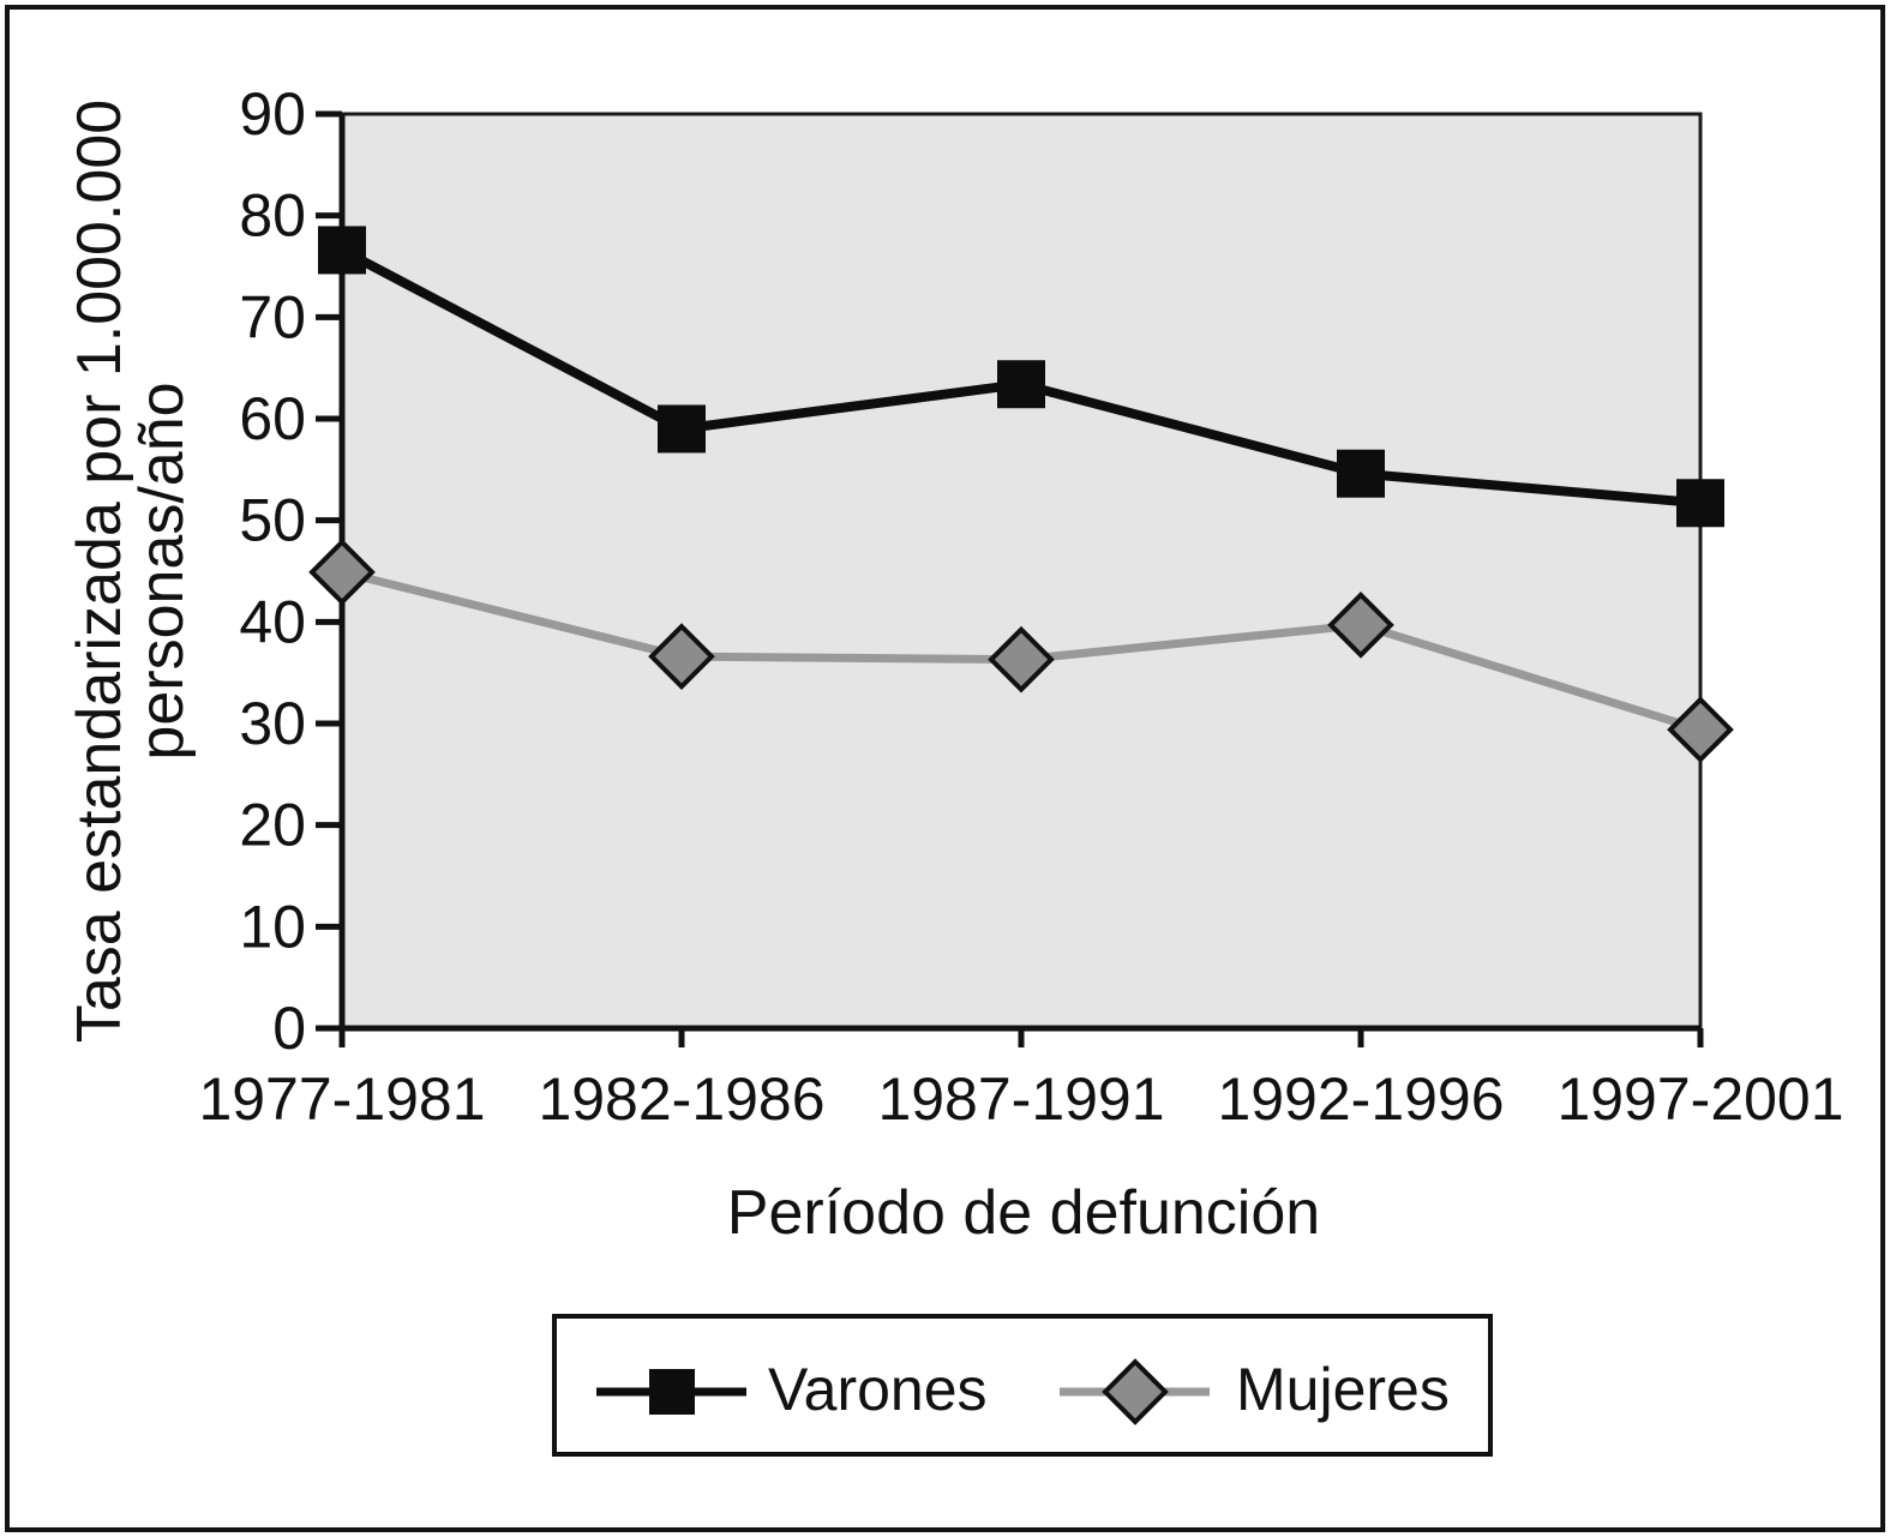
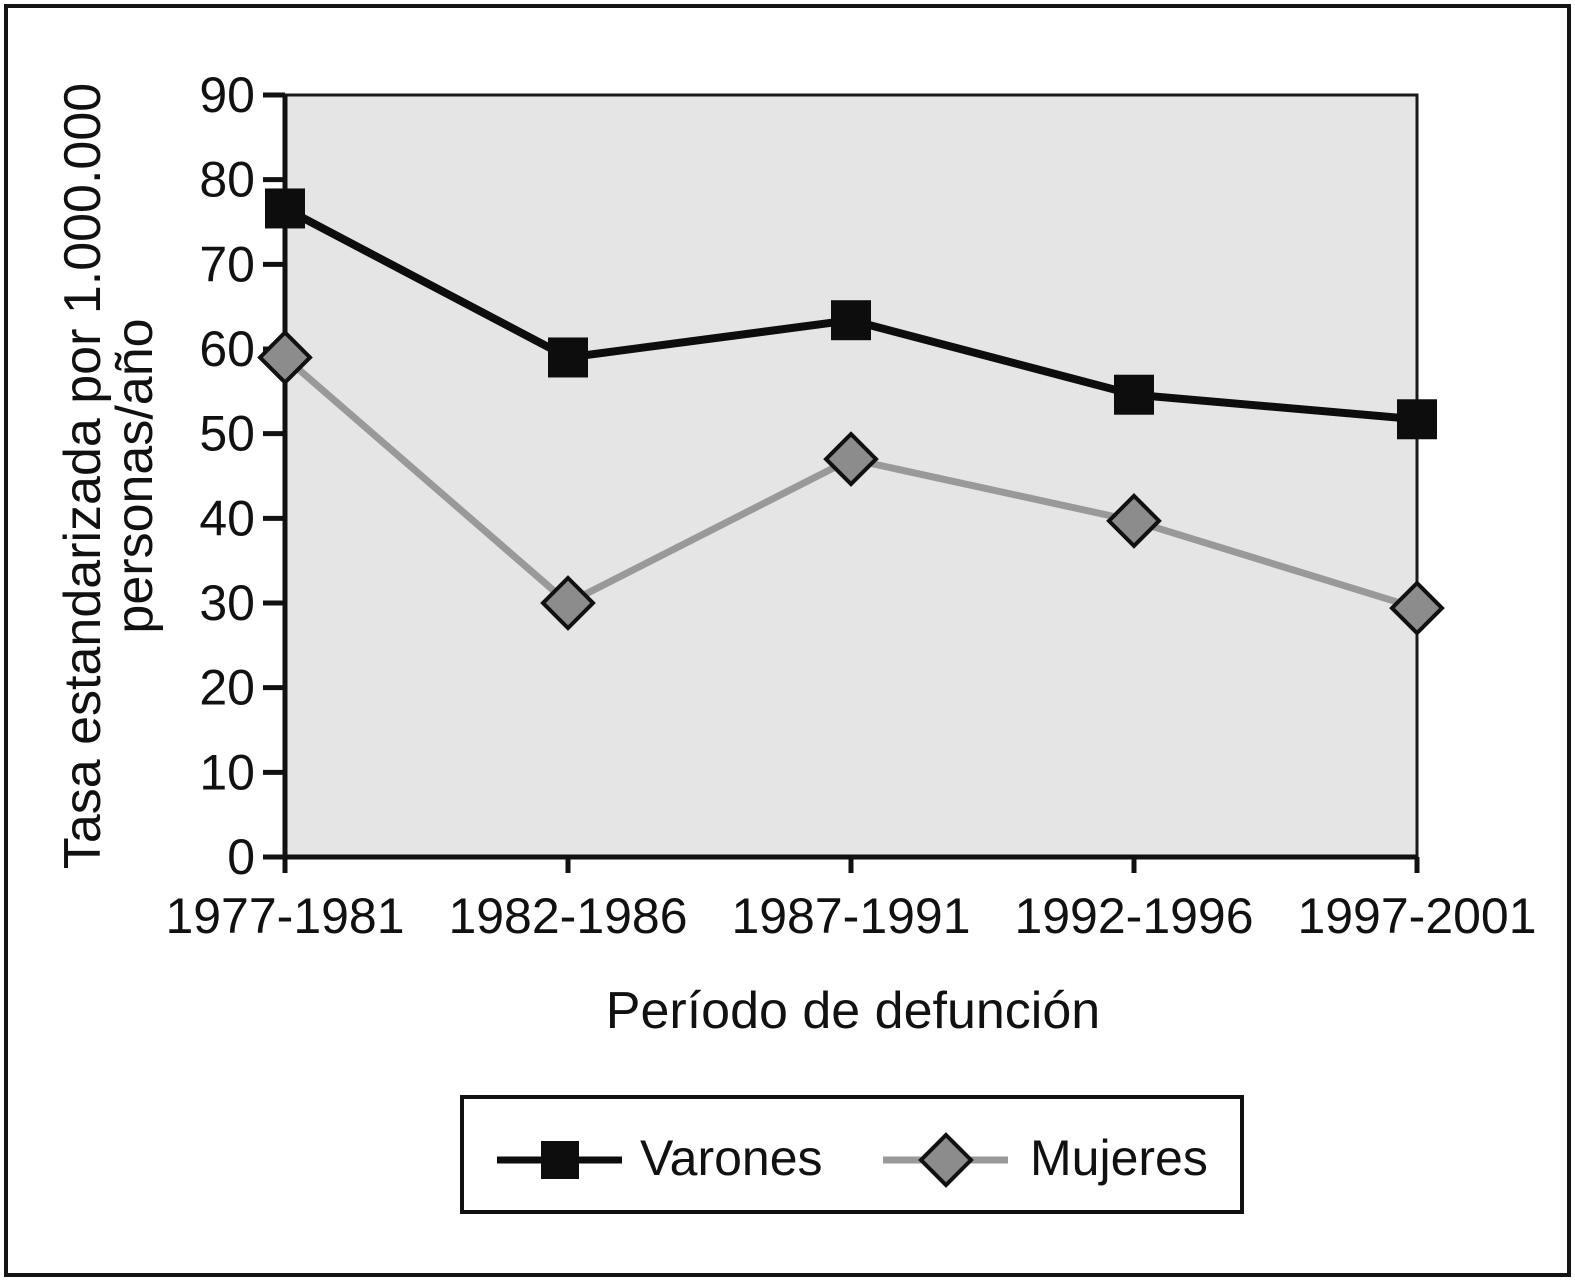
Mujeres/1977-1981: 45 -> 59
Mujeres/1982-1986: 37 -> 30
Mujeres/1987-1991: 36 -> 47
